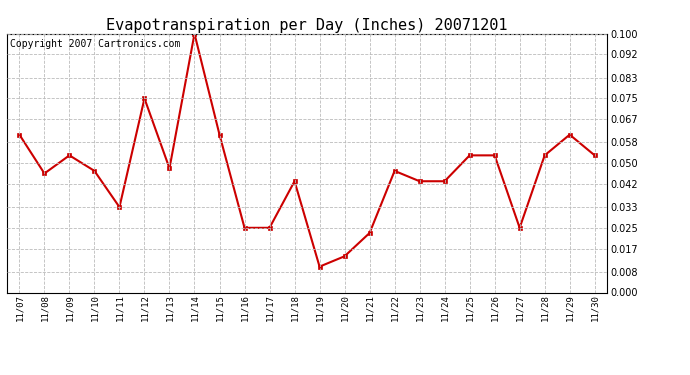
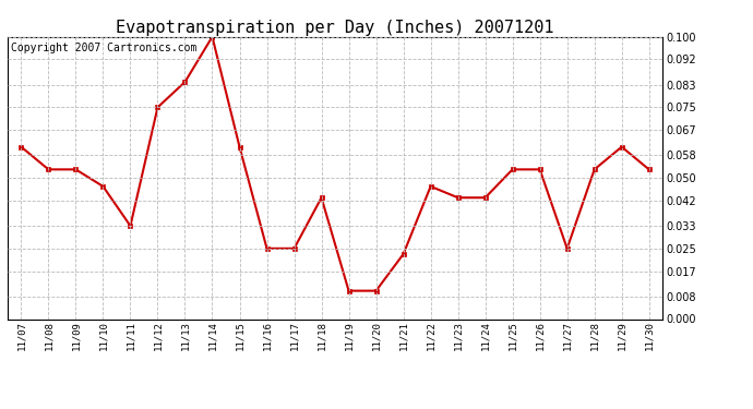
11/08: 0.046 -> 0.053
11/13: 0.048 -> 0.084
11/20: 0.014 -> 0.010
